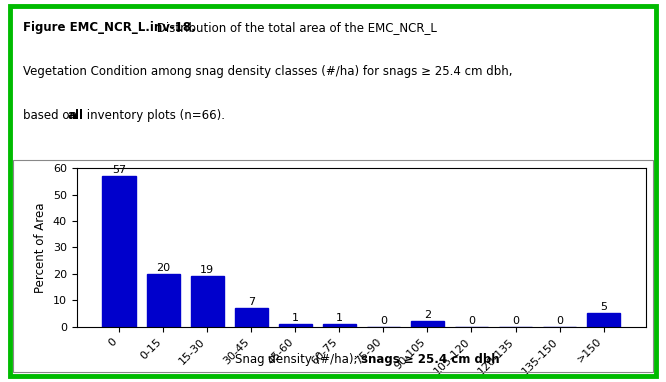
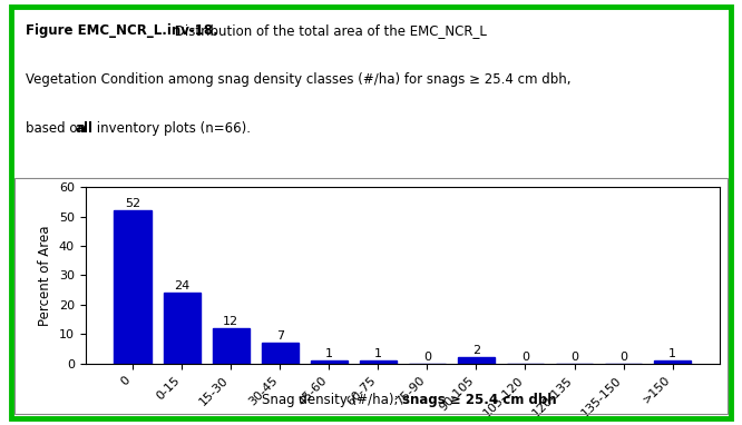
0: 57 -> 52
0-15: 20 -> 24
15-30: 19 -> 12
>150: 5 -> 1
